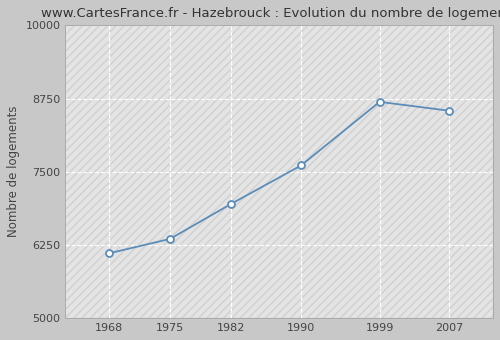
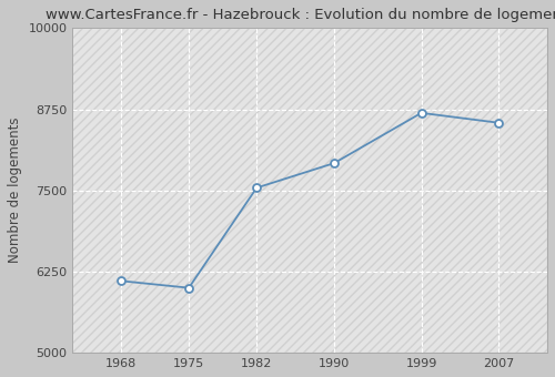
1975: 6350 -> 6000
1982: 6950 -> 7540
1990: 7610 -> 7920
